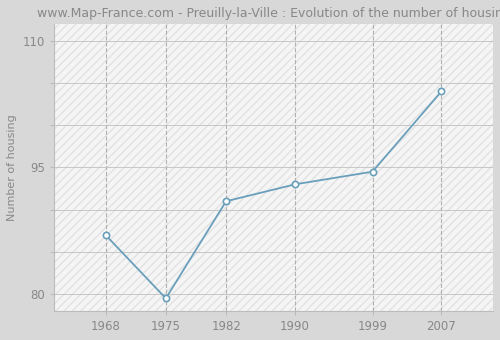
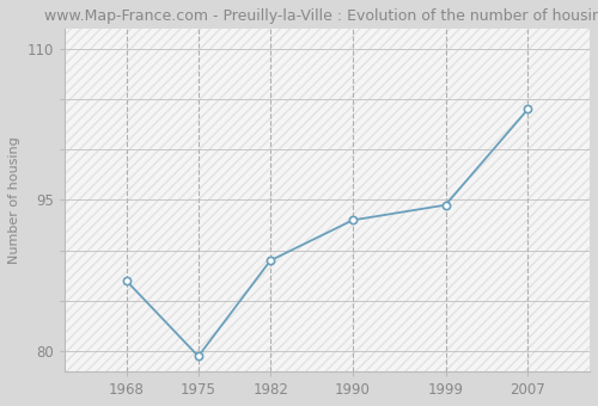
1982: 91.0 -> 89.0
